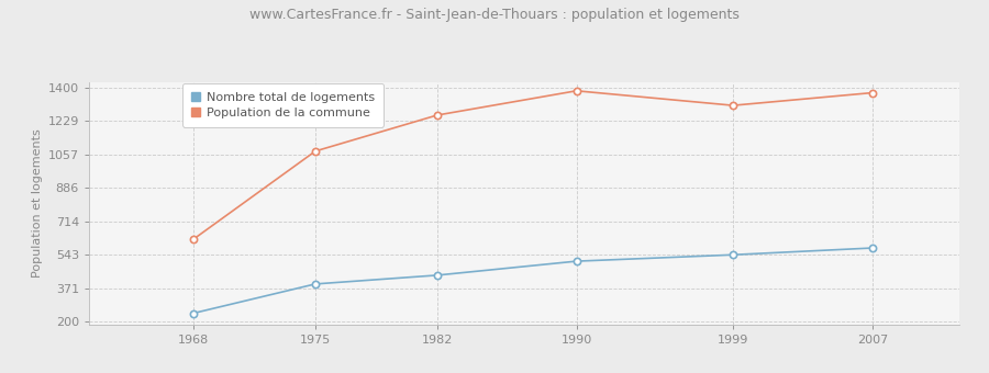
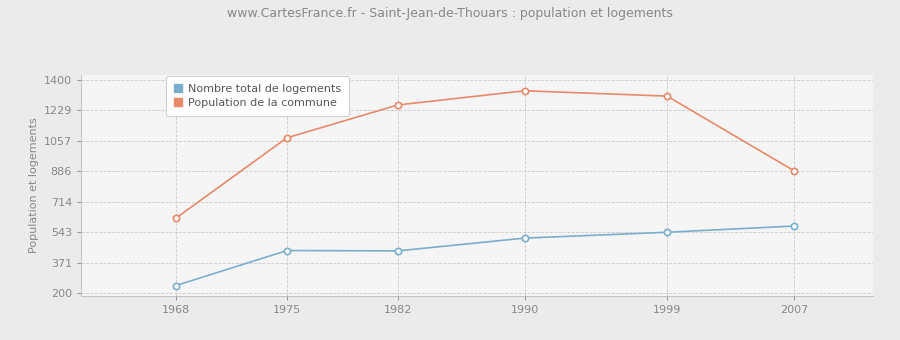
Nombre total de logements/1975: 390 -> 440
Population de la commune/1990: 1380 -> 1340
Population de la commune/2007: 1380 -> 890
